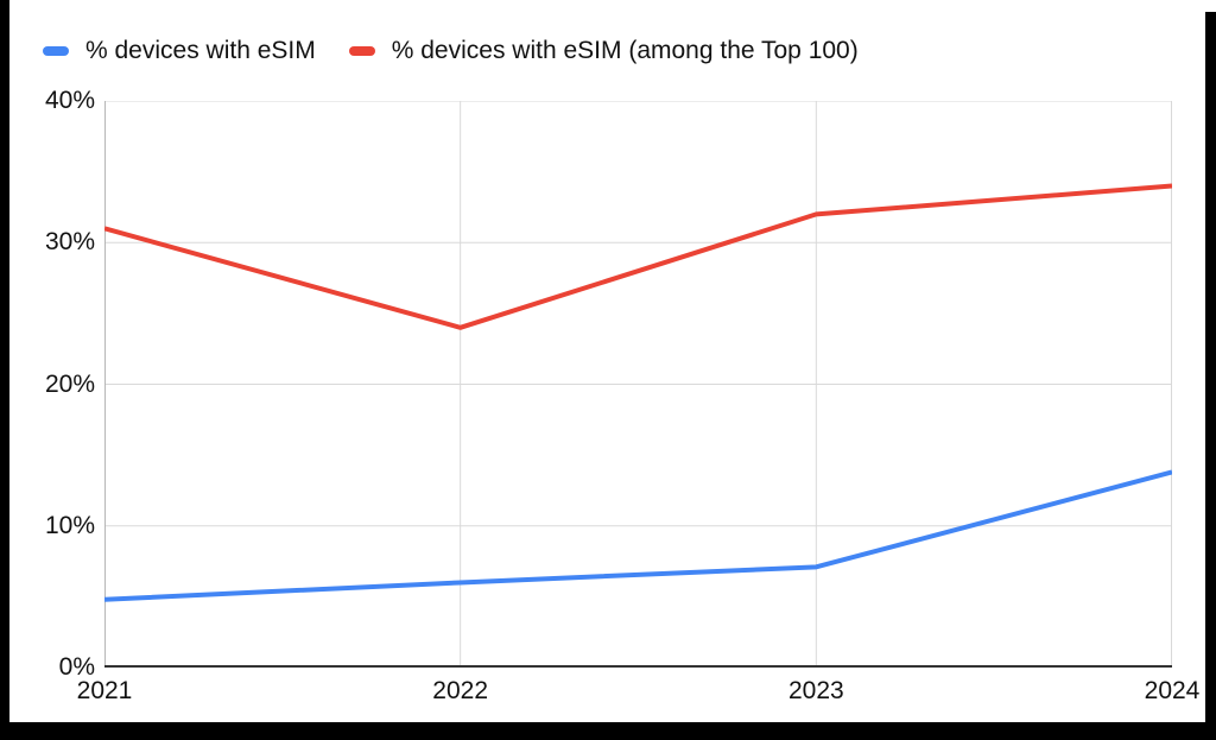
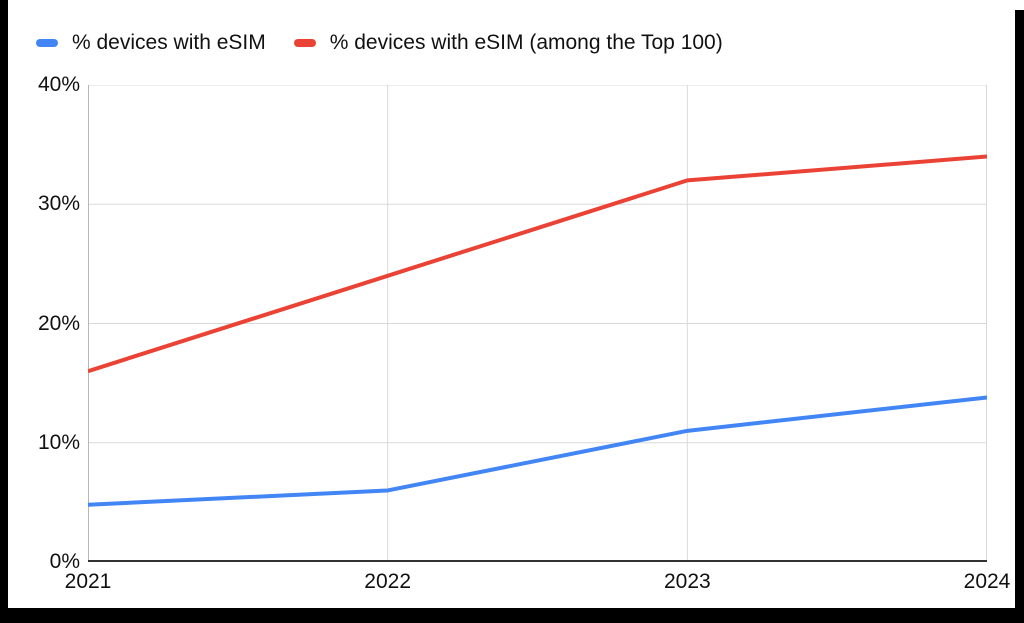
% devices with eSIM (among the Top 100)/2021: 31% -> 16%
% devices with eSIM/2023: 7.1% -> 11.0%
